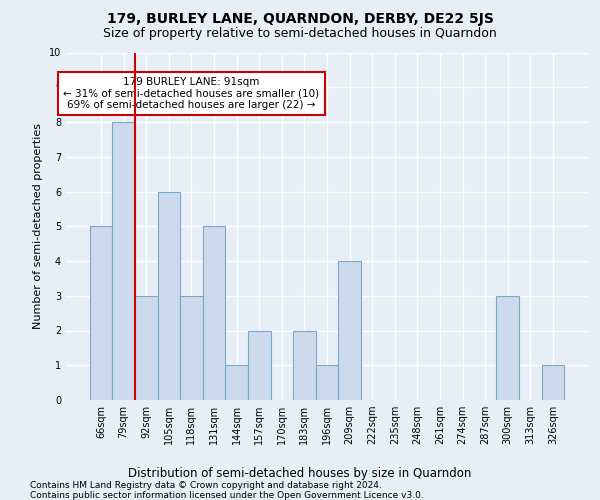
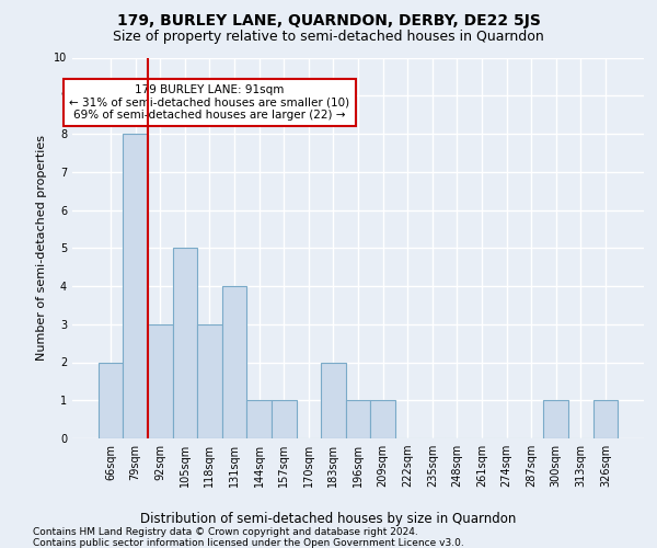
66sqm: 5 -> 2
105sqm: 6 -> 5
131sqm: 5 -> 4
157sqm: 2 -> 1
209sqm: 4 -> 1
300sqm: 3 -> 1
